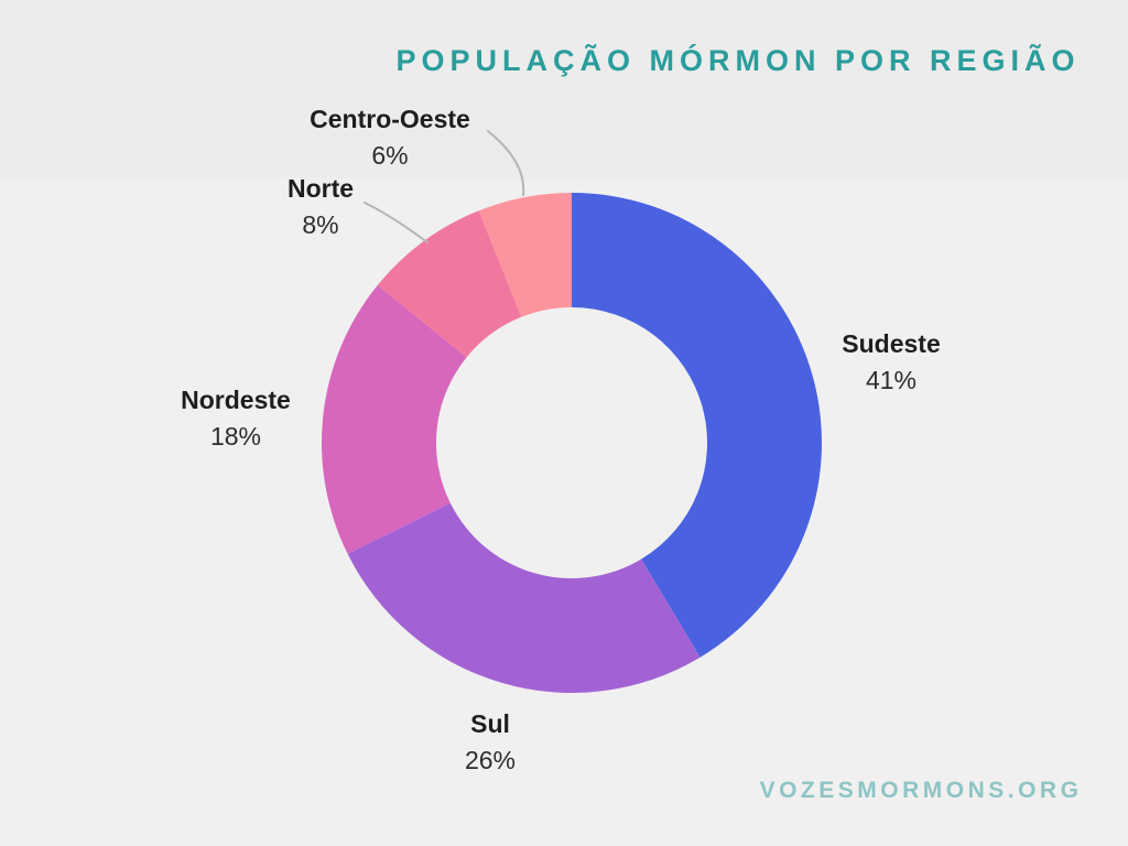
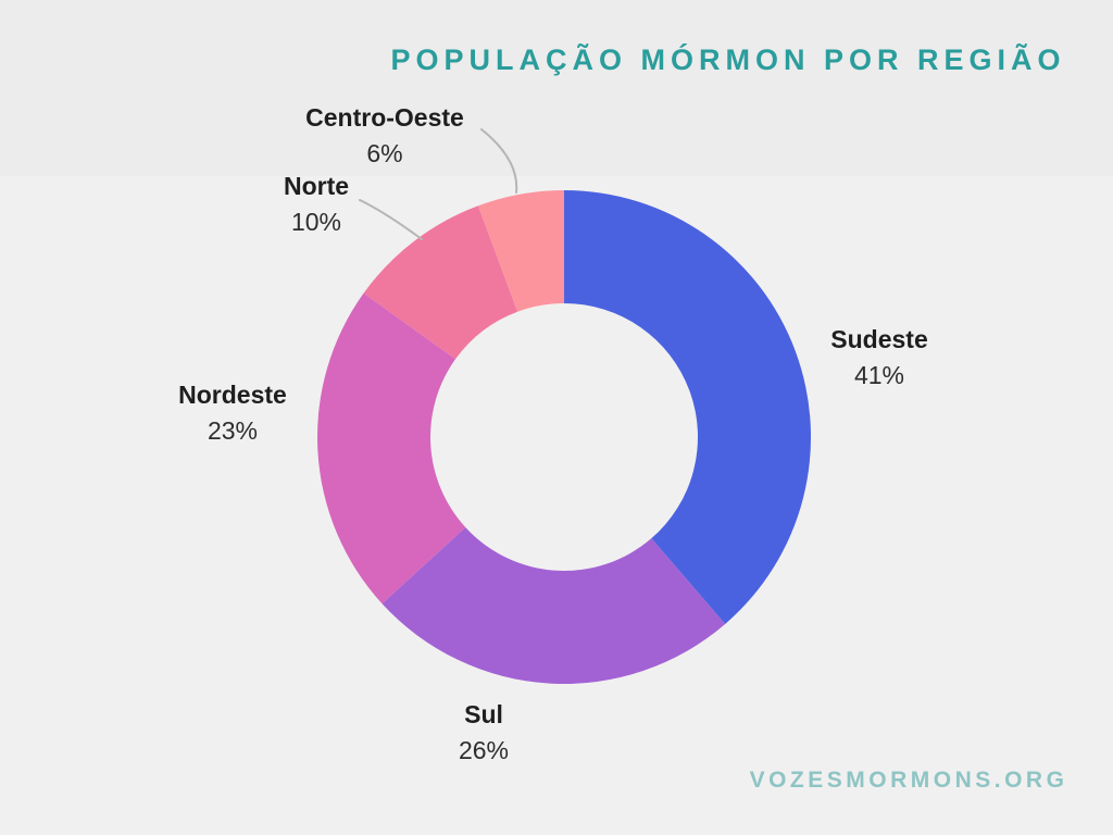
Nordeste: 18% -> 23%
Norte: 8% -> 10%
